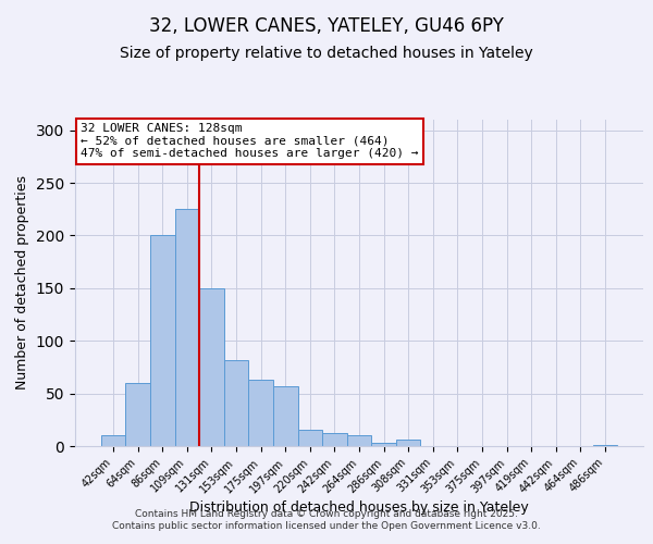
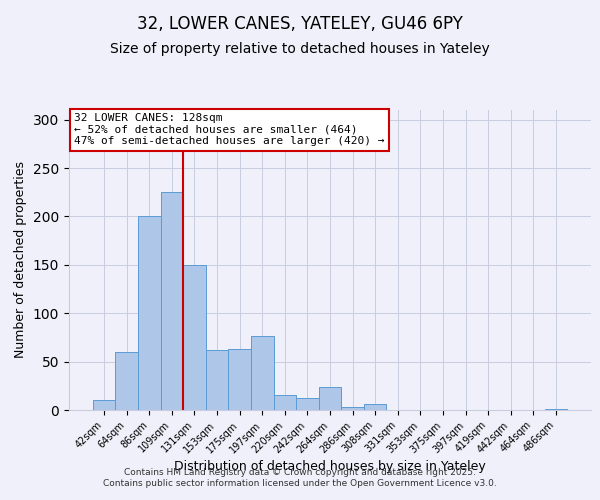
153sqm: 82 -> 62
197sqm: 57 -> 76
264sqm: 10 -> 24
